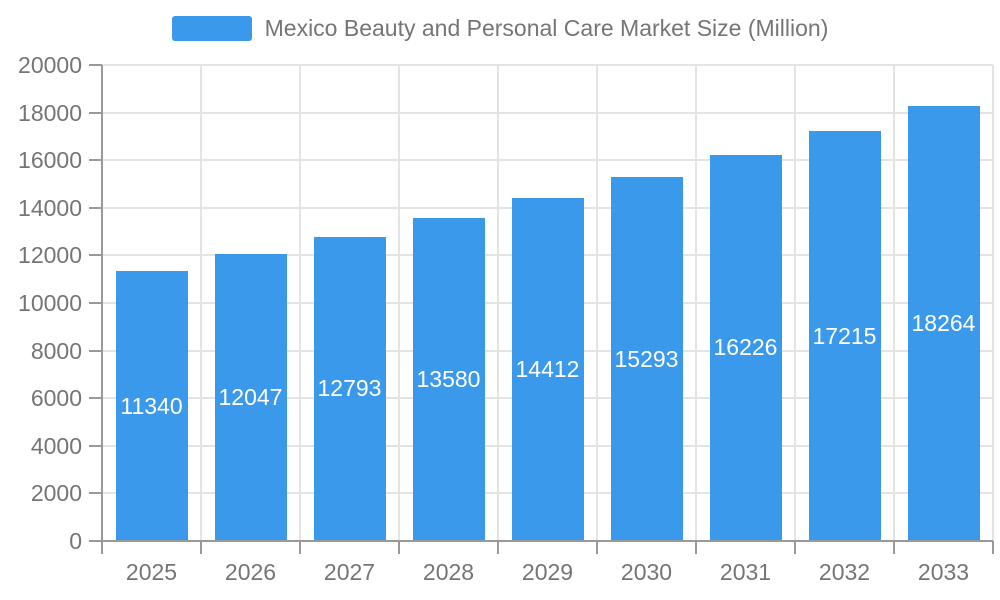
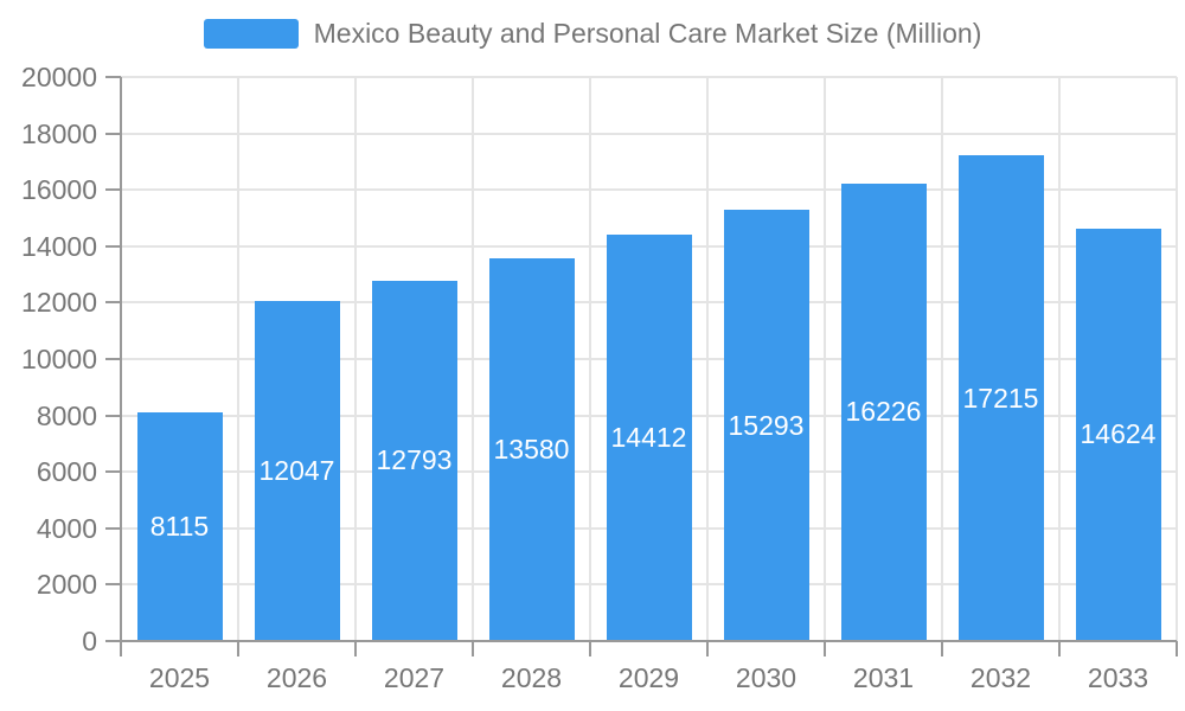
2025: 11340 -> 8115
2033: 18264 -> 14624
